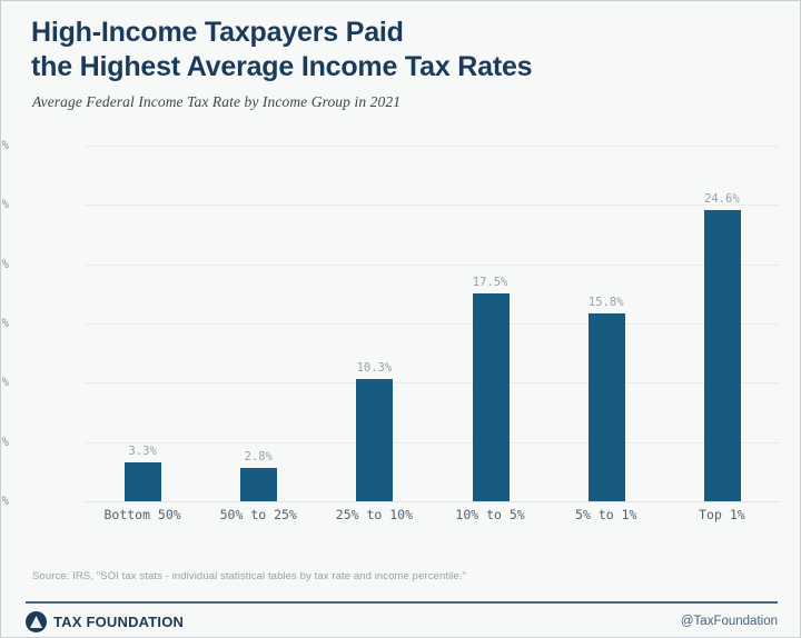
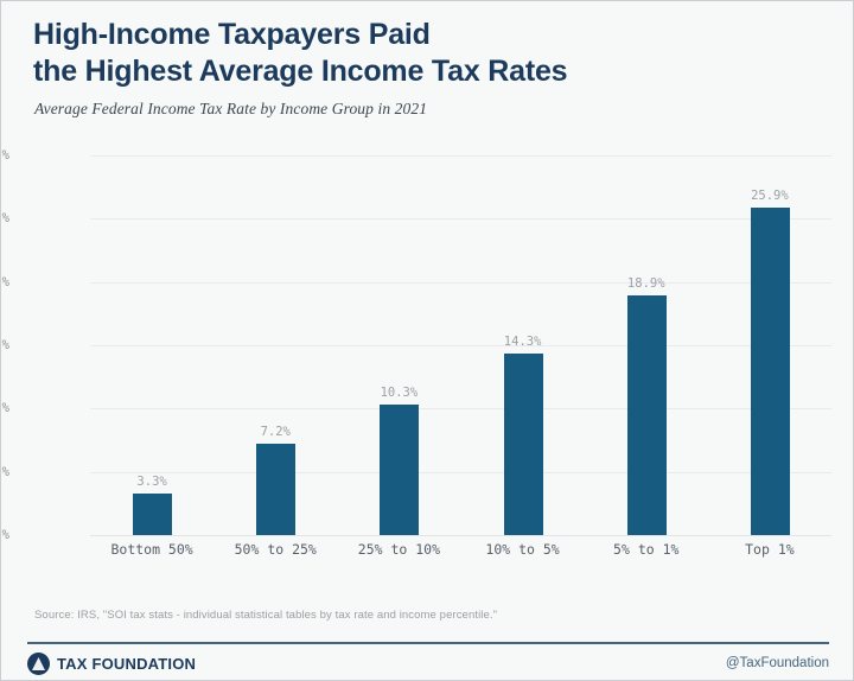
50% to 25%: 2.8% -> 7.2%
10% to 5%: 17.5% -> 14.3%
5% to 1%: 15.8% -> 18.9%
Top 1%: 24.6% -> 25.9%
